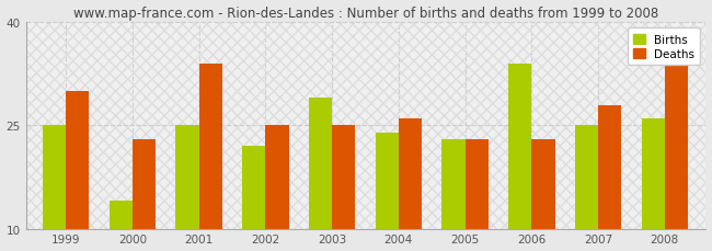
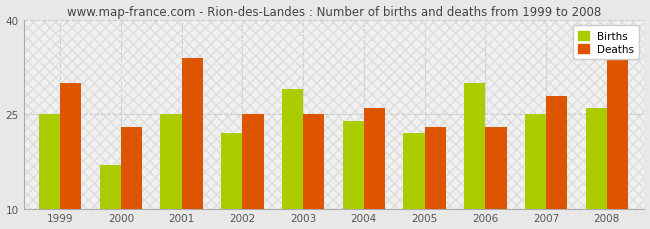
Births/2000: 14 -> 17
Births/2005: 23 -> 22
Births/2006: 34 -> 30
